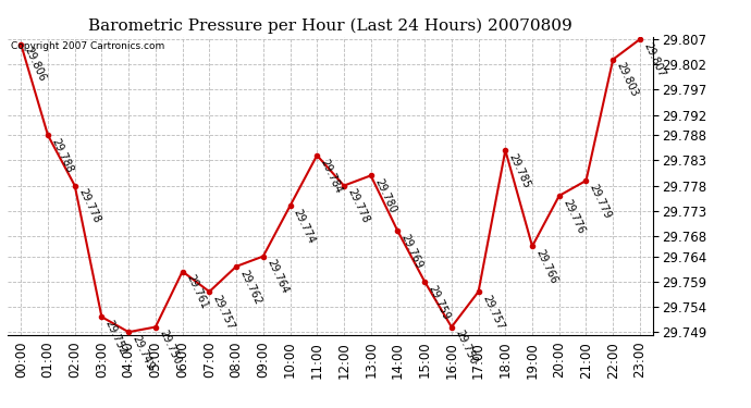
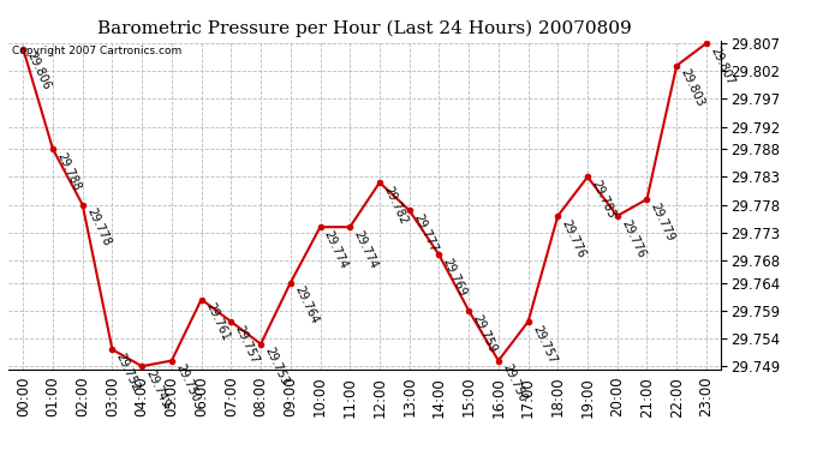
08:00: 29.762 -> 29.753
11:00: 29.784 -> 29.774
12:00: 29.778 -> 29.782
13:00: 29.780 -> 29.777
18:00: 29.785 -> 29.776
19:00: 29.766 -> 29.783
